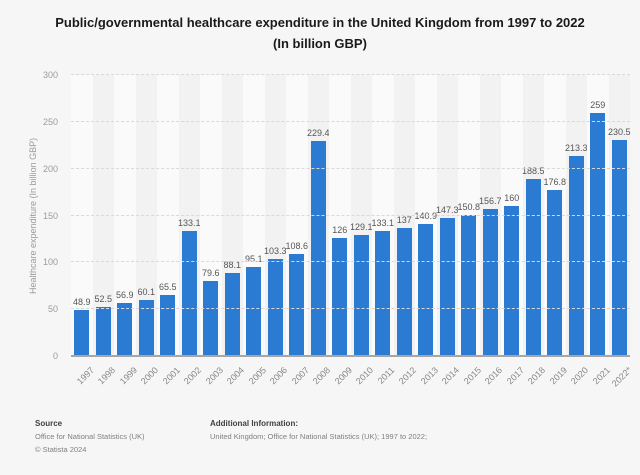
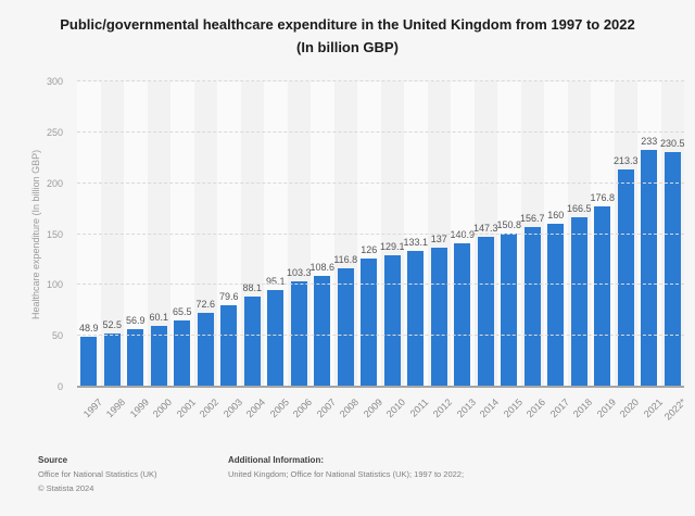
2002: 133.1 -> 72.6
2008: 229.4 -> 116.8
2018: 188.5 -> 166.5
2021: 259 -> 233
